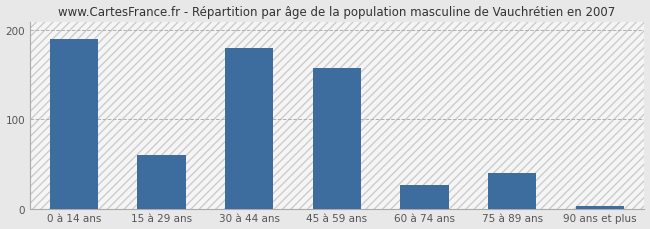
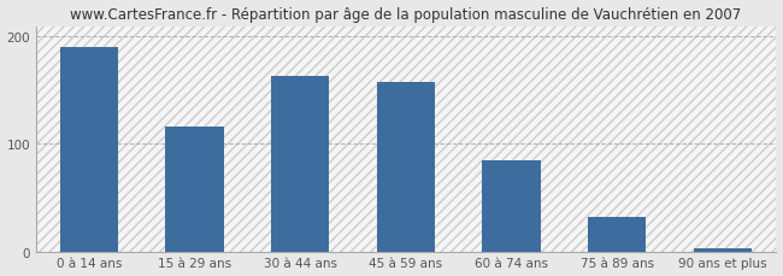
15 à 29 ans: 60 -> 116
30 à 44 ans: 180 -> 163
60 à 74 ans: 26 -> 85
75 à 89 ans: 40 -> 32
